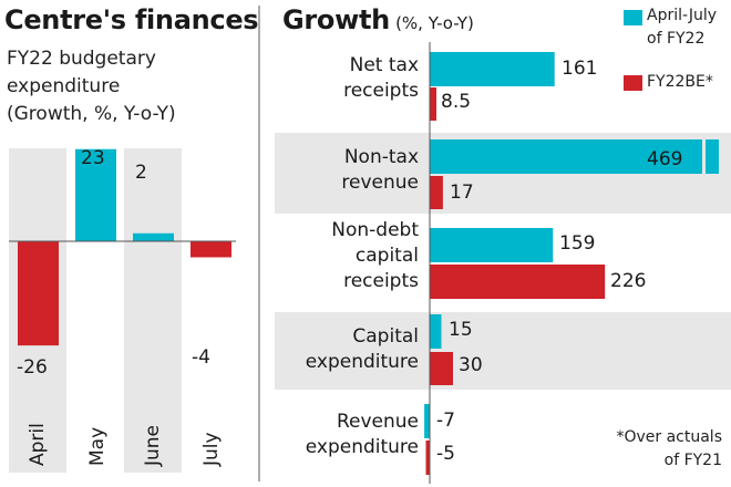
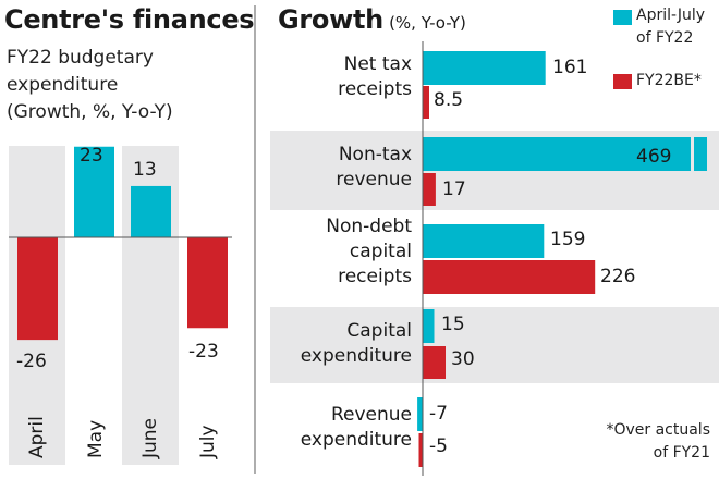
Centre's finances/June: 2 -> 13
Centre's finances/July: -4 -> -23
